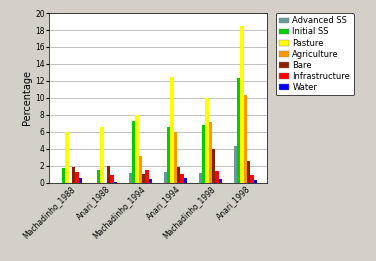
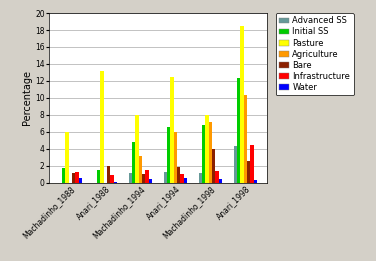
Bare/Machadinho_1988: 1.9 -> 1.2
Pasture/Anari_1988: 6.6 -> 13.2
Initial SS/Machadinho_1994: 7.3 -> 4.8
Pasture/Machadinho_1998: 10.0 -> 8.0
Infrastructure/Anari_1998: 0.9 -> 4.4
